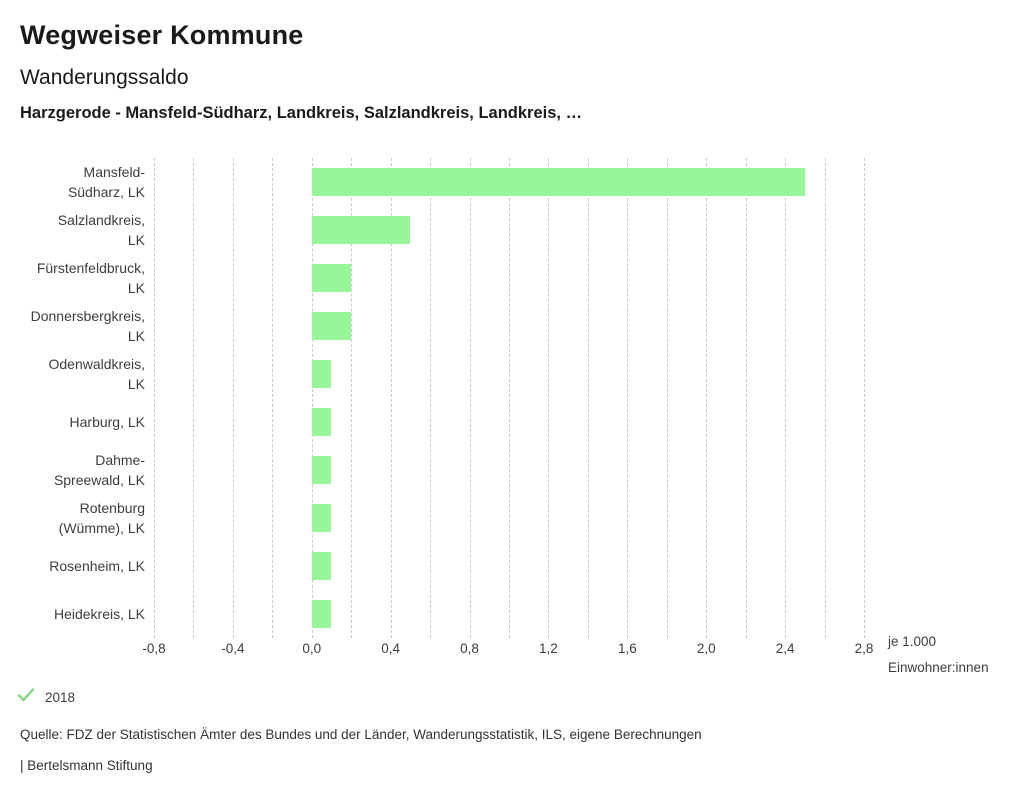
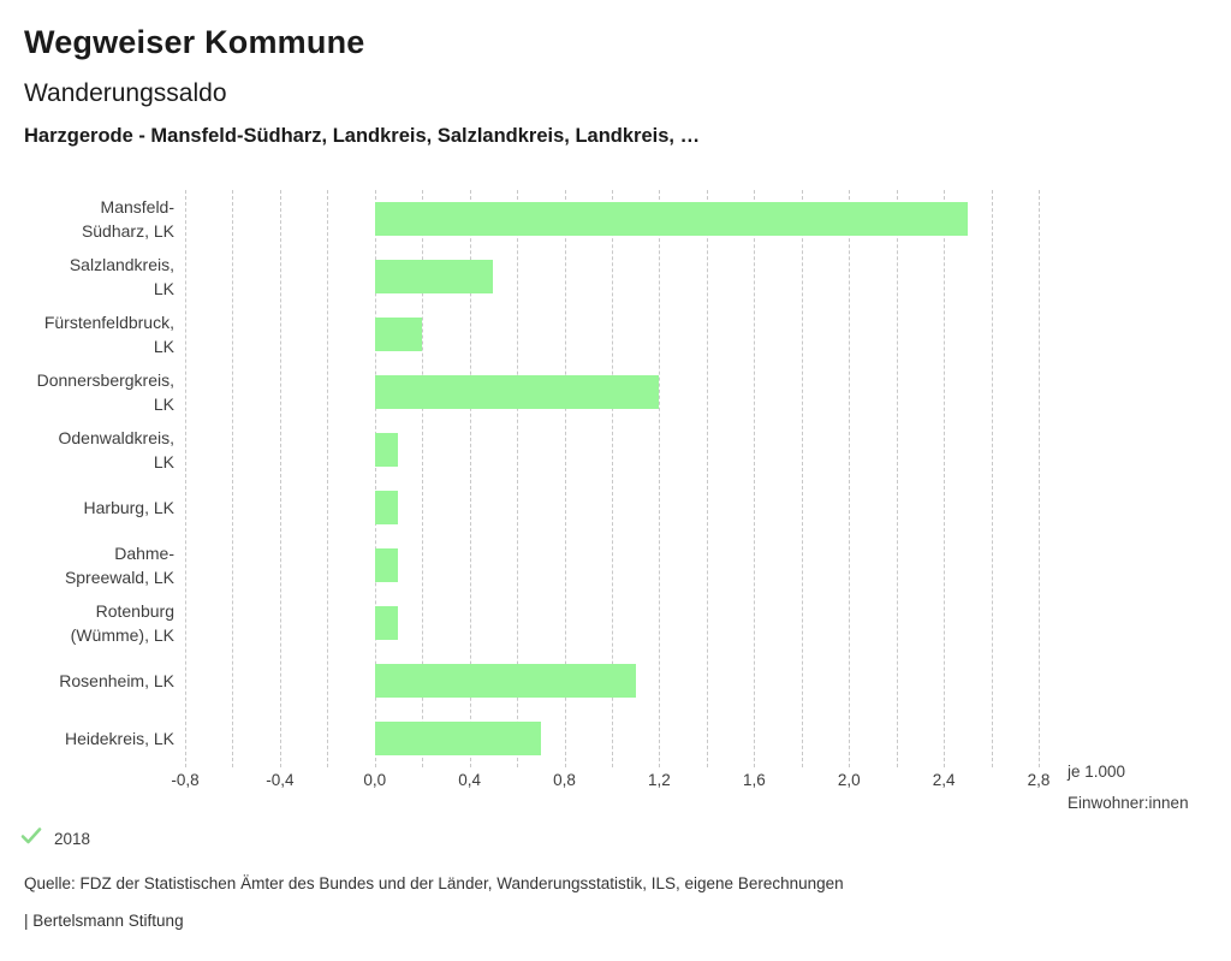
Donnersbergkreis, LK: 0,2 -> 1,2
Rosenheim, LK: 0,1 -> 1,1
Heidekreis, LK: 0,1 -> 0,7
